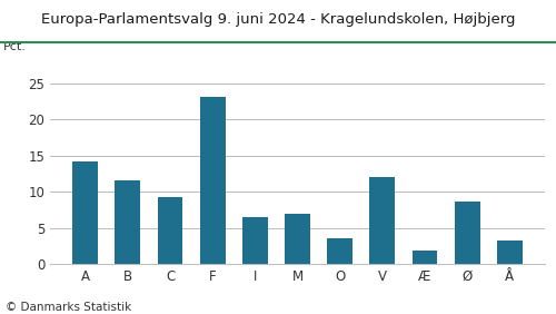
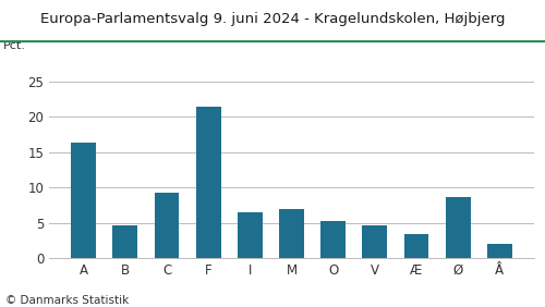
A: 14.2 -> 16.4
B: 11.5 -> 4.6
F: 23.2 -> 21.4
O: 3.5 -> 5.2
V: 12.1 -> 4.6
Æ: 1.8 -> 3.4
Å: 3.2 -> 2.0
